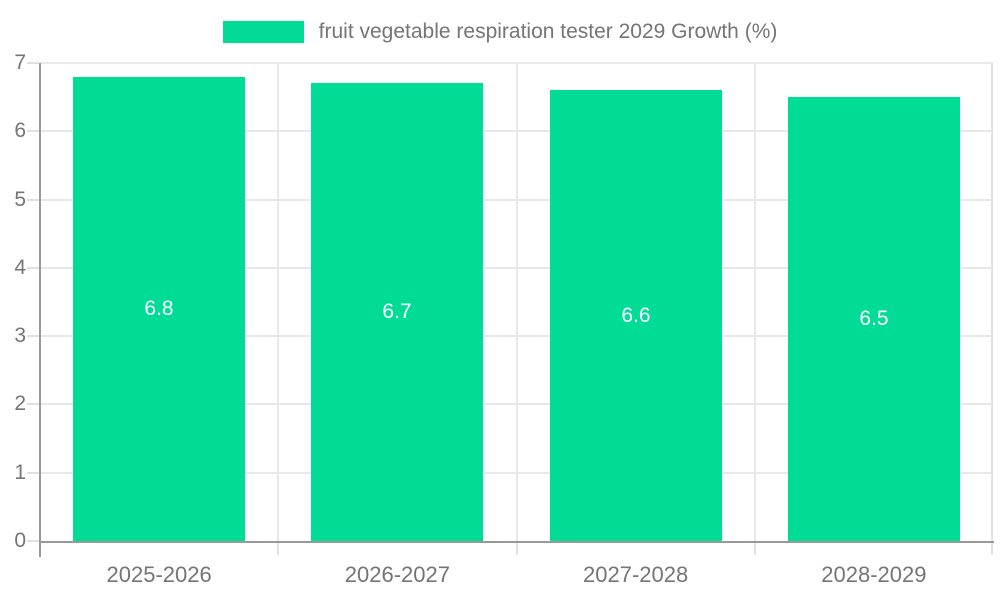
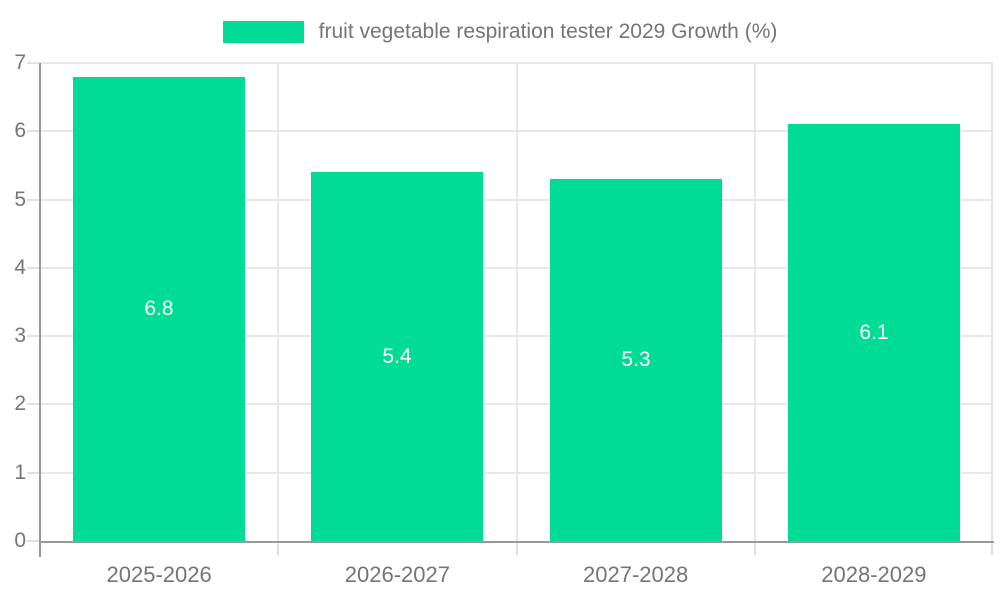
2026-2027: 6.7 -> 5.4
2027-2028: 6.6 -> 5.3
2028-2029: 6.5 -> 6.1
